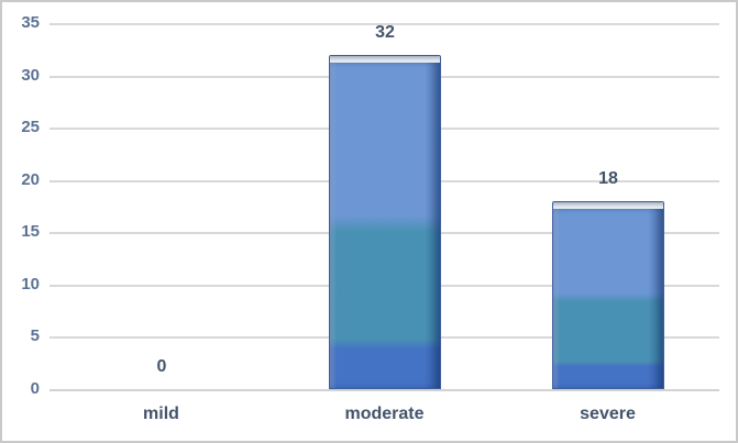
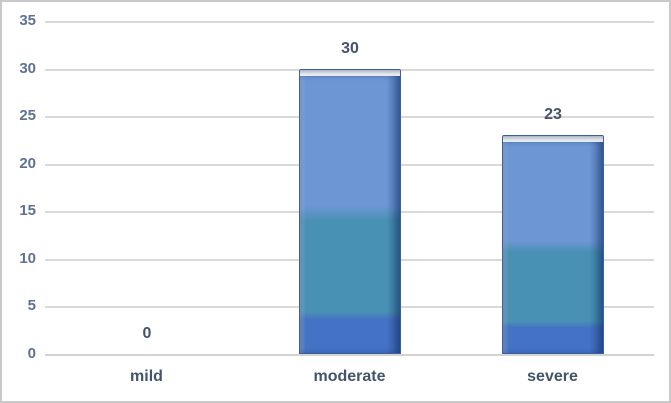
moderate: 32 -> 30
severe: 18 -> 23
